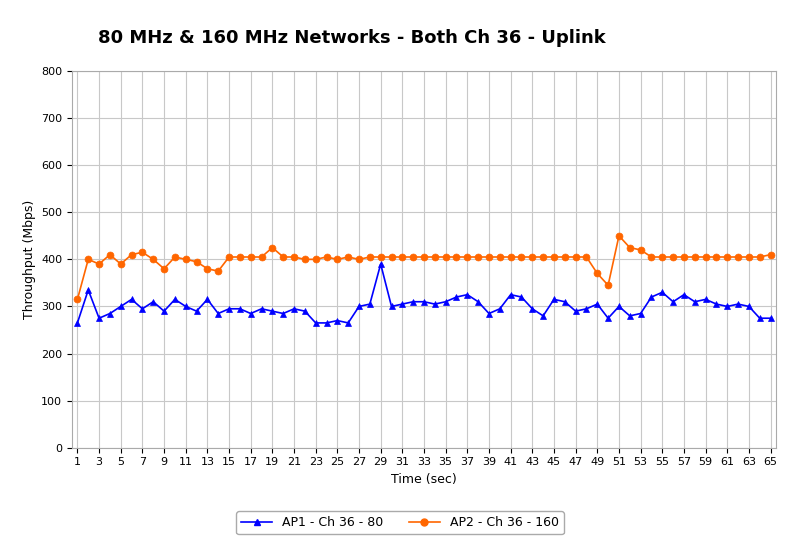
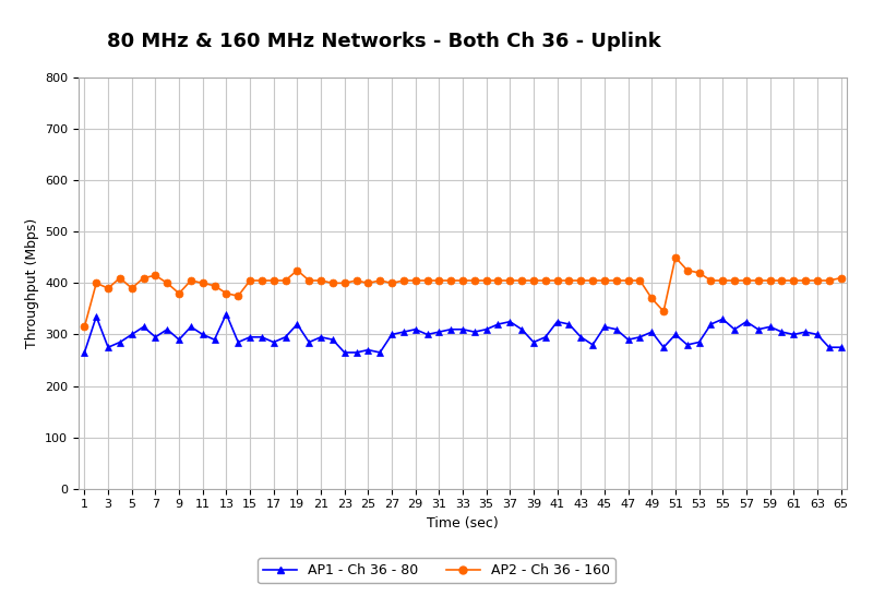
AP1 - Ch 36 - 80/13: 315 -> 340
AP1 - Ch 36 - 80/19: 290 -> 320
AP1 - Ch 36 - 80/29: 390 -> 310
